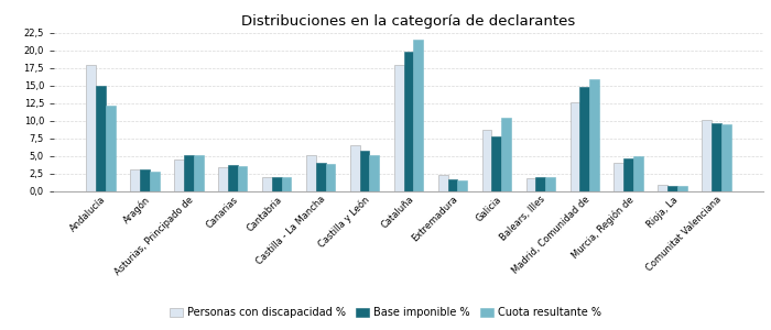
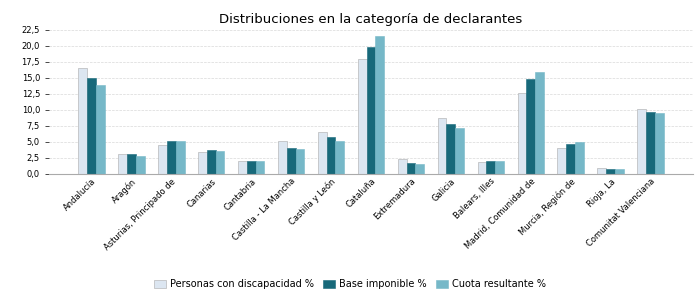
Personas con discapacidad %/Andalucía: 18,0 -> 16,5
Cuota resultante %/Andalucía: 12,2 -> 13,9
Cuota resultante %/Galicia: 10,4 -> 7,2
